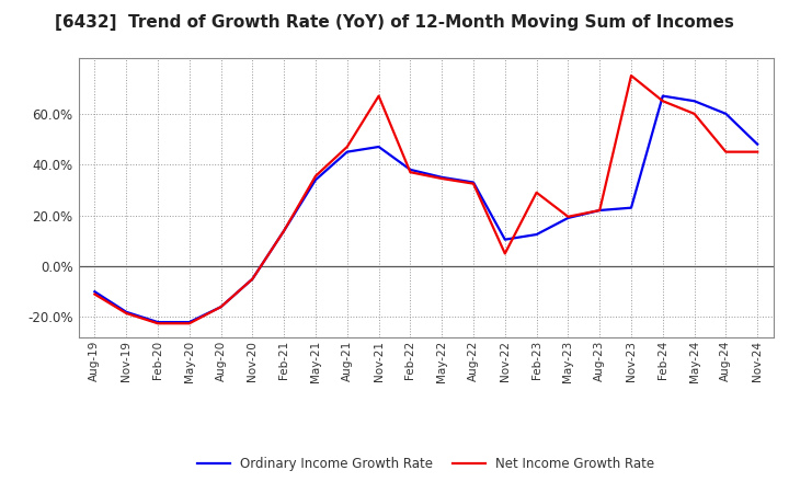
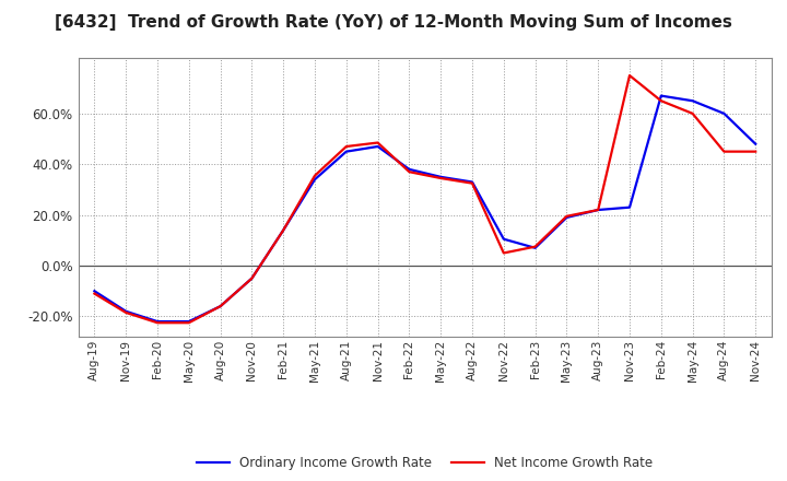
Net Income Growth Rate/Nov-21: 67.0% -> 48.5%
Ordinary Income Growth Rate/Feb-23: 12.5% -> 7.0%
Net Income Growth Rate/Feb-23: 29.0% -> 7.5%
